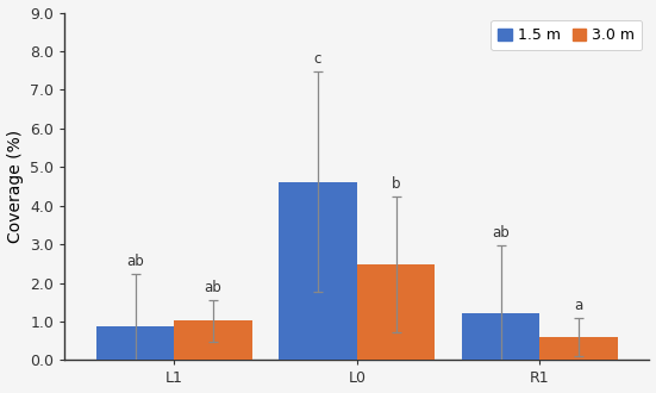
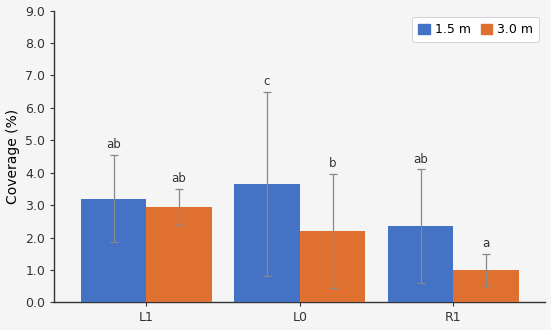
1.5 m/L1: 0.88 -> 3.20
3.0 m/L1: 1.02 -> 2.95
1.5 m/L0: 4.62 -> 3.65
3.0 m/L0: 2.48 -> 2.20
1.5 m/R1: 1.22 -> 2.35
3.0 m/R1: 0.60 -> 1.00
